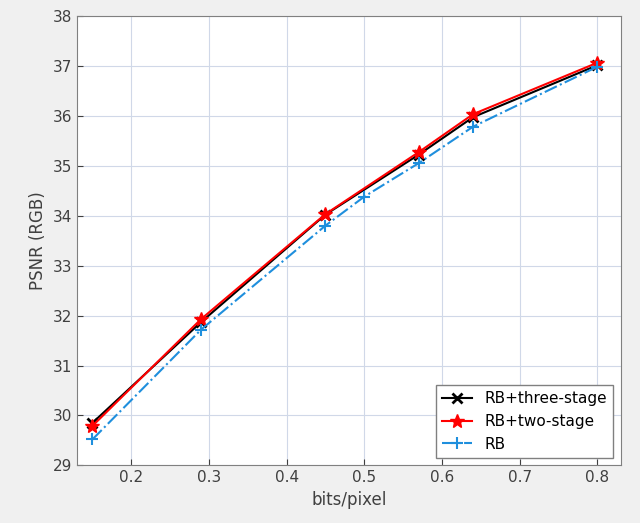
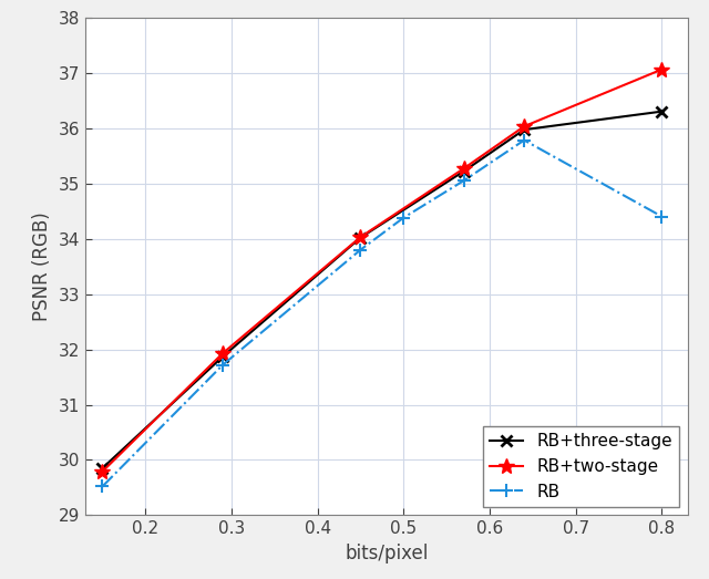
RB+three-stage/0.8: 37.01 -> 36.30
RB/0.8: 36.98 -> 34.40
